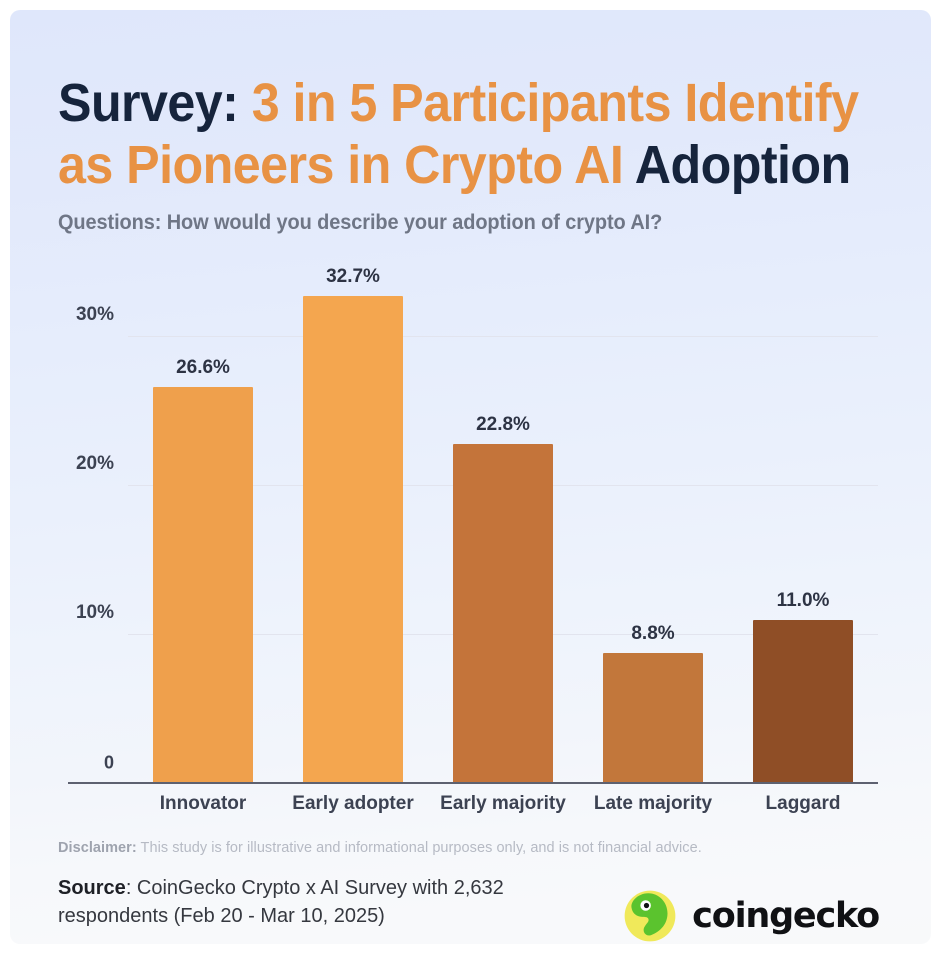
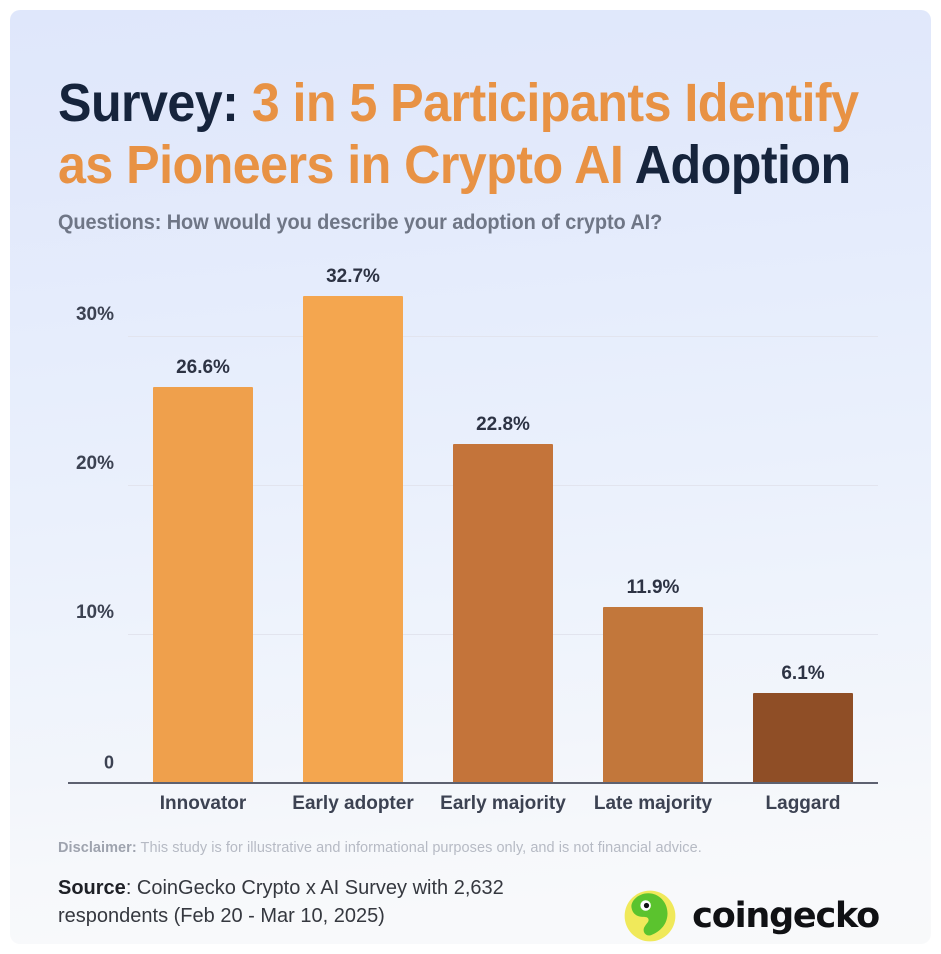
Late majority: 8.8% -> 11.9%
Laggard: 11.0% -> 6.1%
